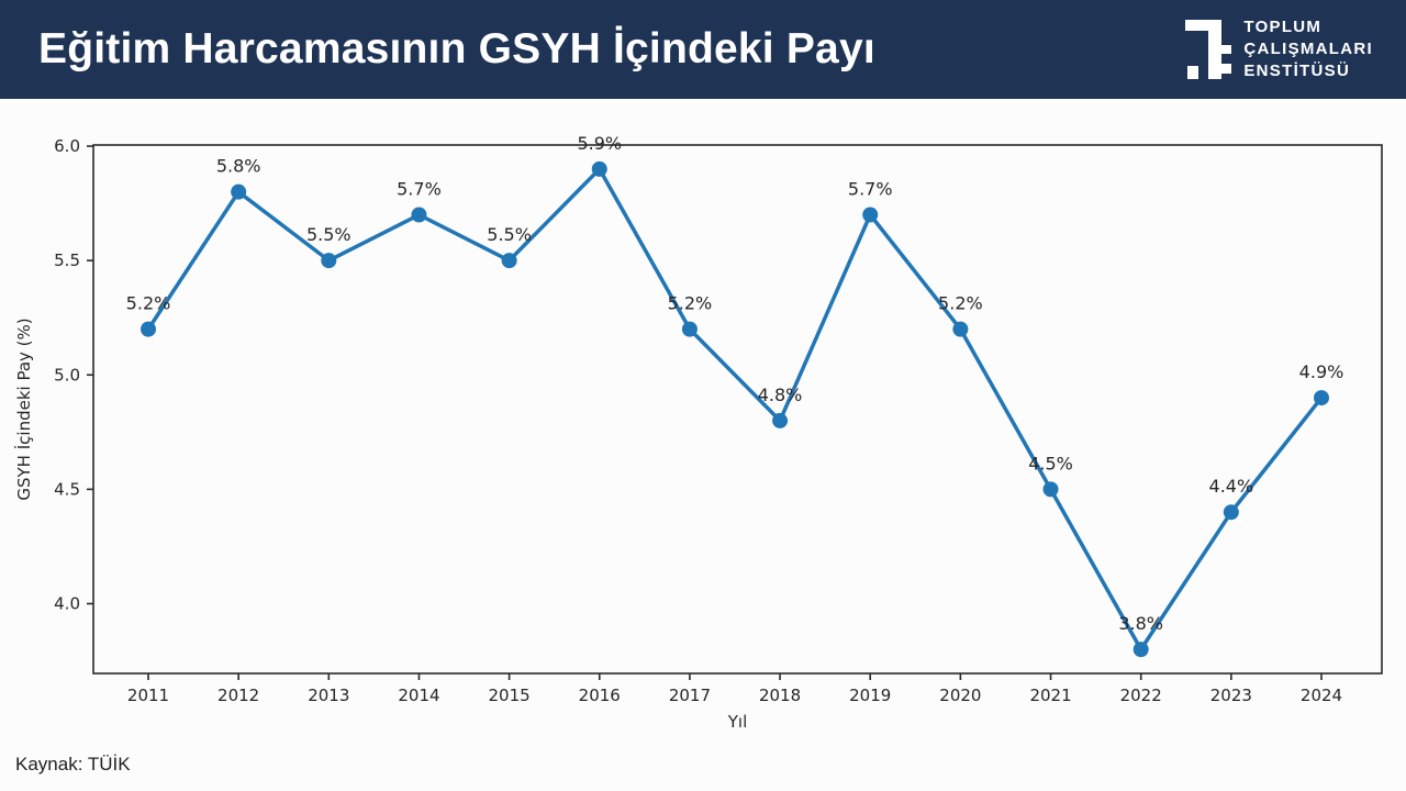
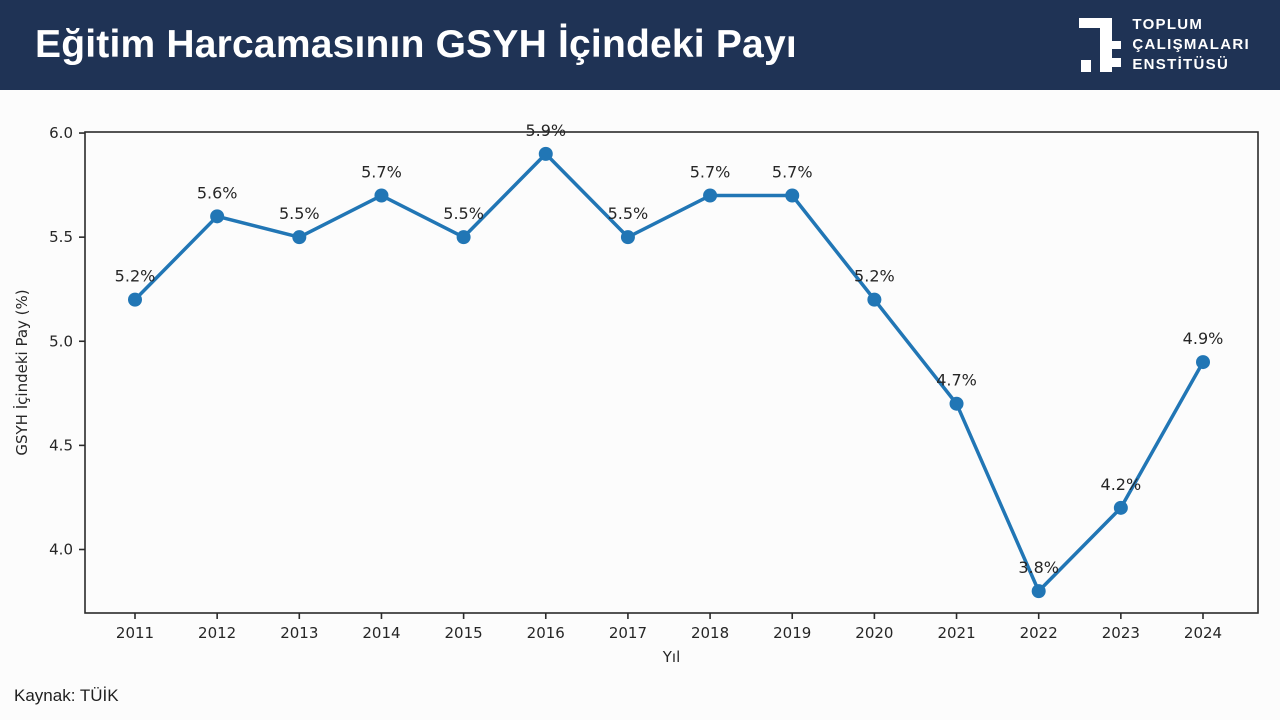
2012: 5.8% -> 5.6%
2017: 5.2% -> 5.5%
2018: 4.8% -> 5.7%
2021: 4.5% -> 4.7%
2023: 4.4% -> 4.2%
